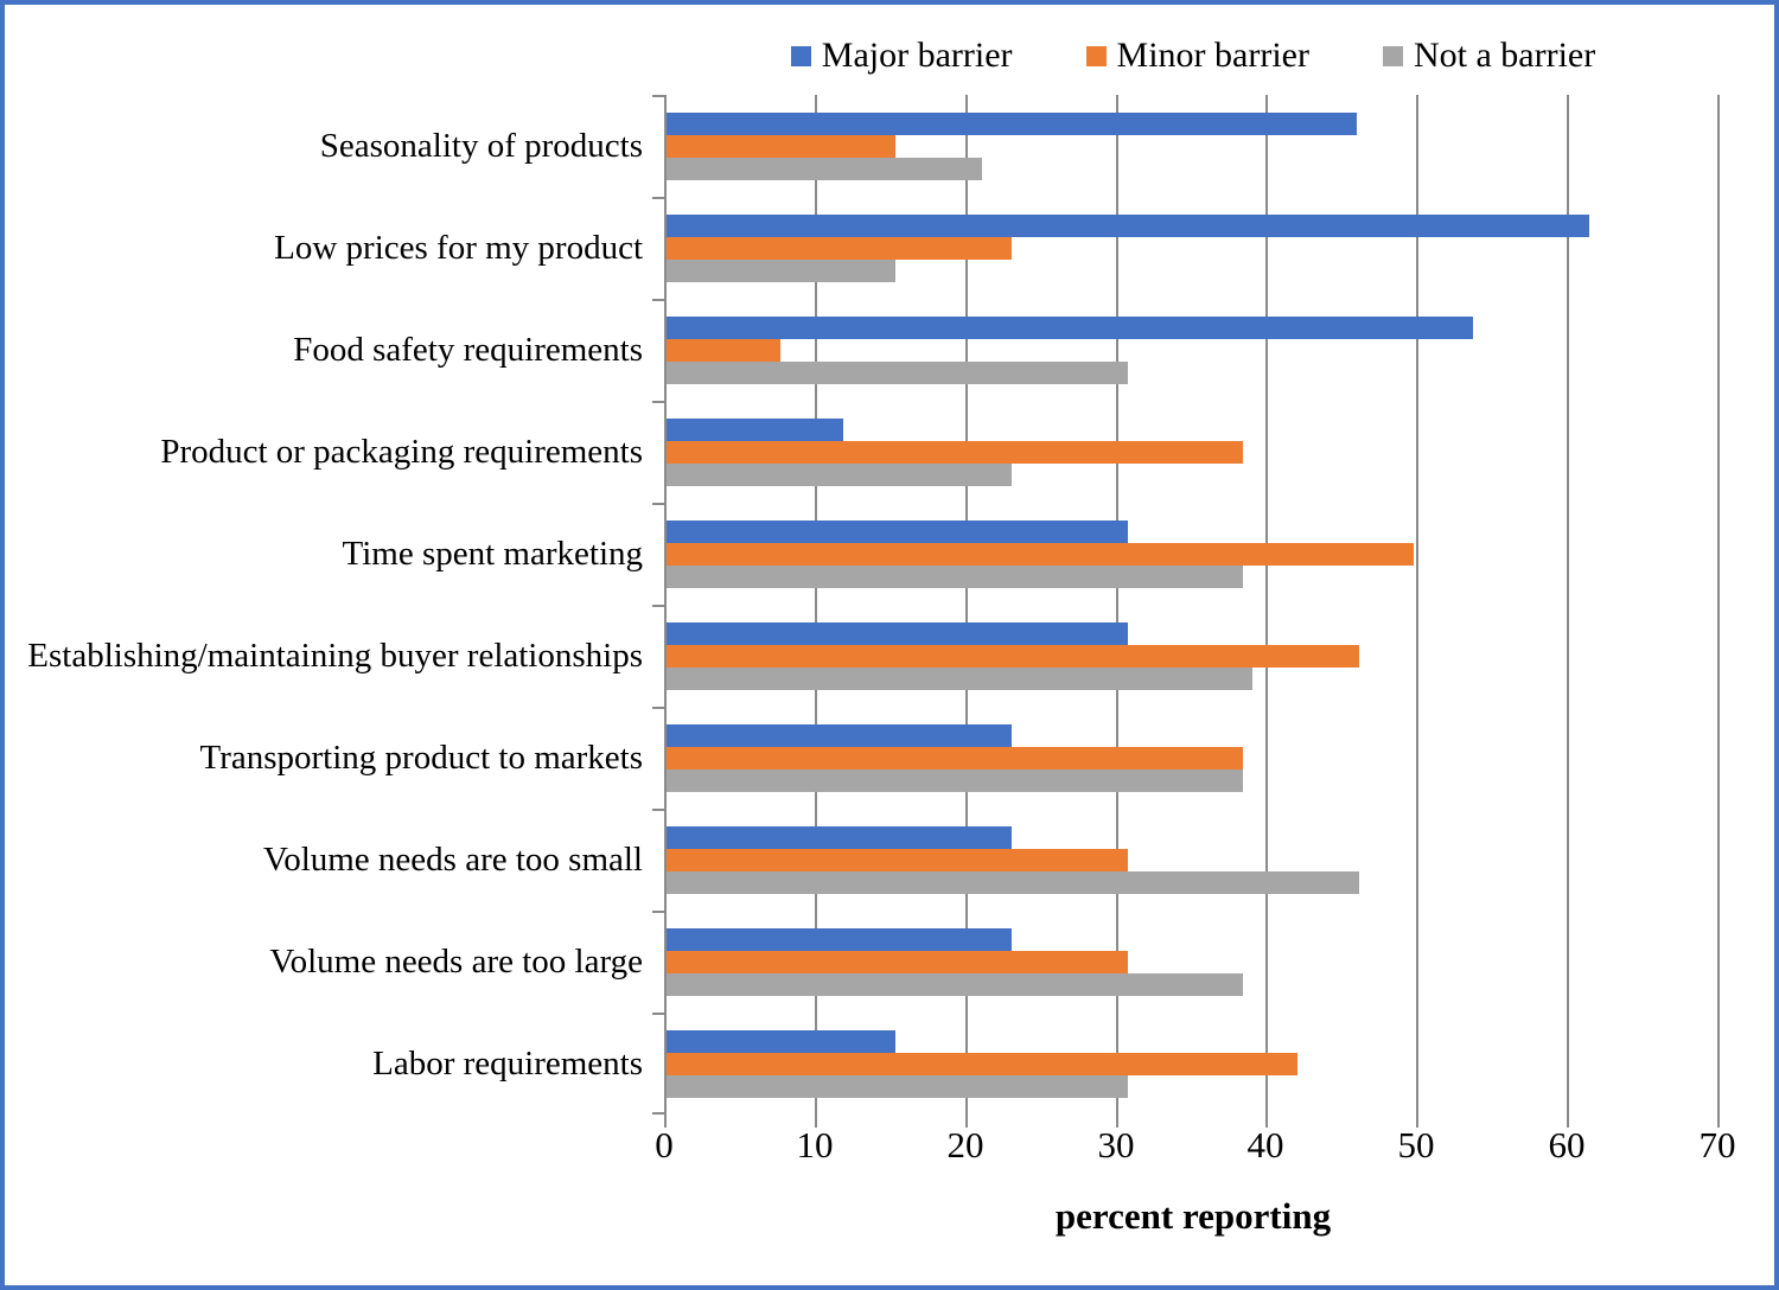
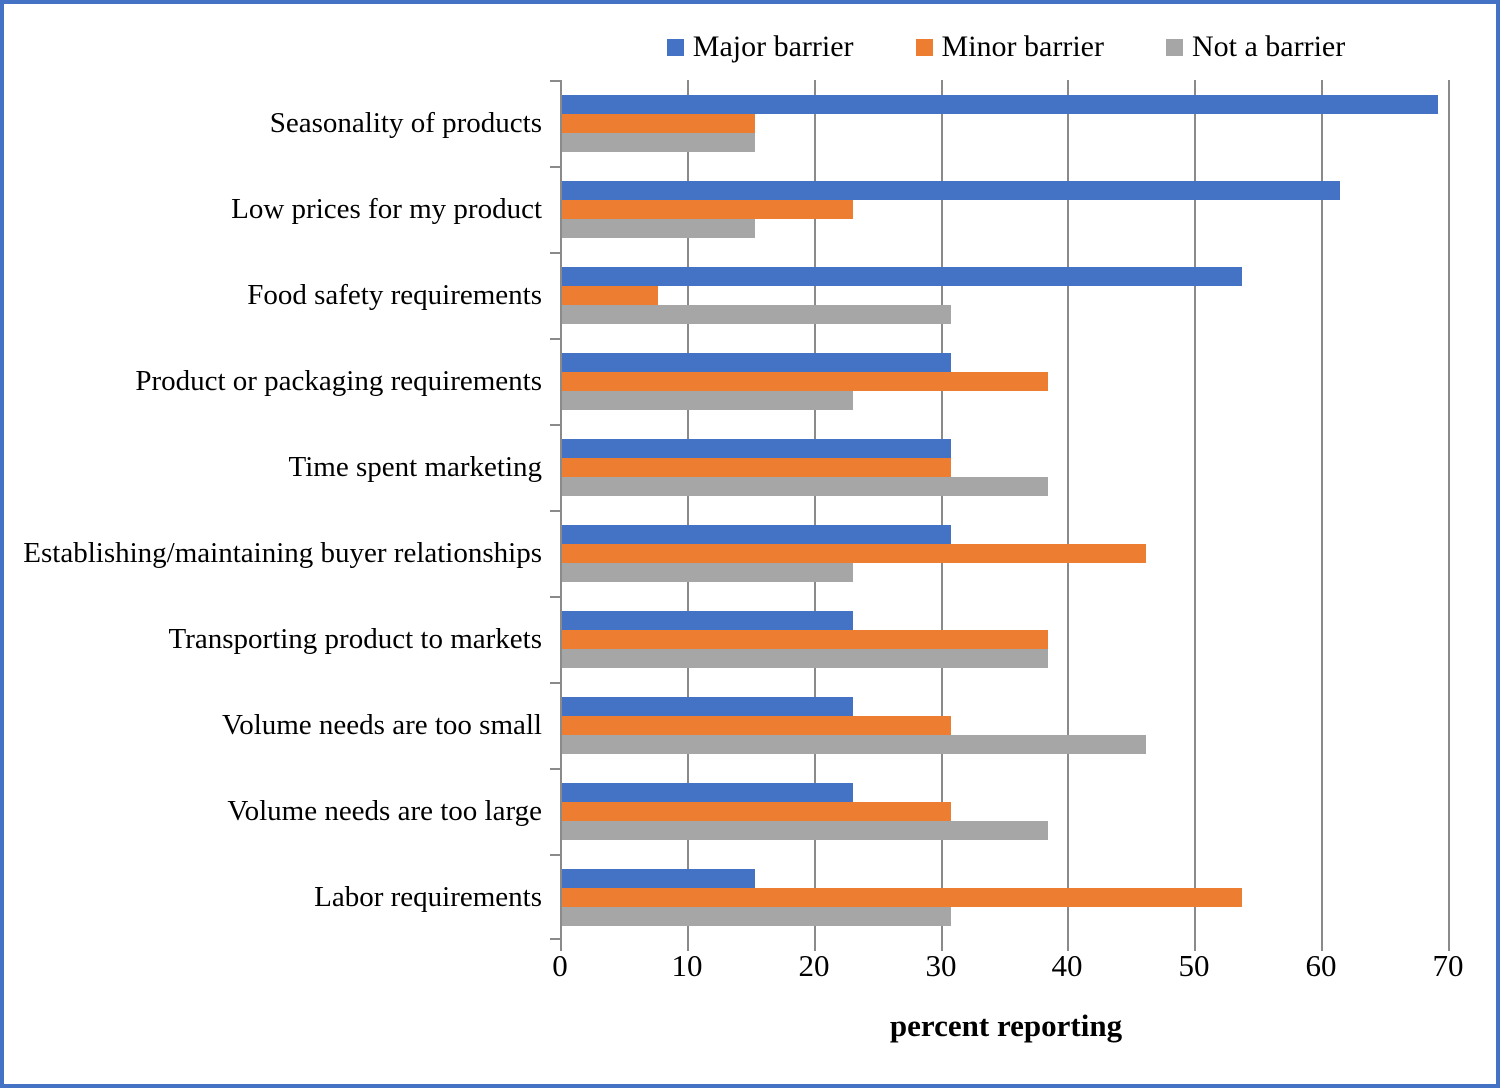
Major barrier/Seasonality of products: 46.0 -> 69.2
Not a barrier/Seasonality of products: 21.1 -> 15.4
Major barrier/Product or packaging requirements: 11.9 -> 30.8
Minor barrier/Time spent marketing: 49.8 -> 30.8
Not a barrier/Establishing/maintaining buyer relationships: 39.1 -> 23.1
Minor barrier/Labor requirements: 42.1 -> 53.8
